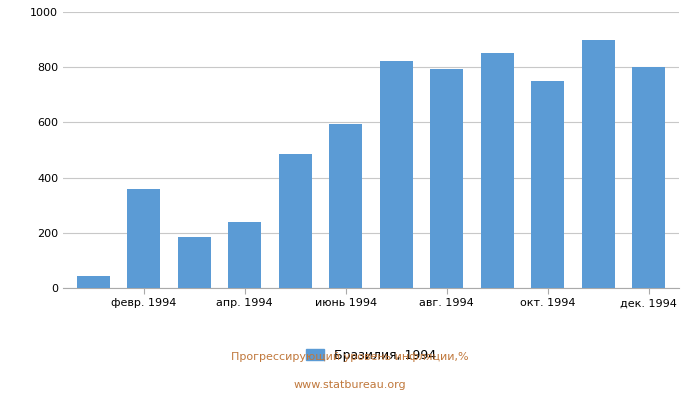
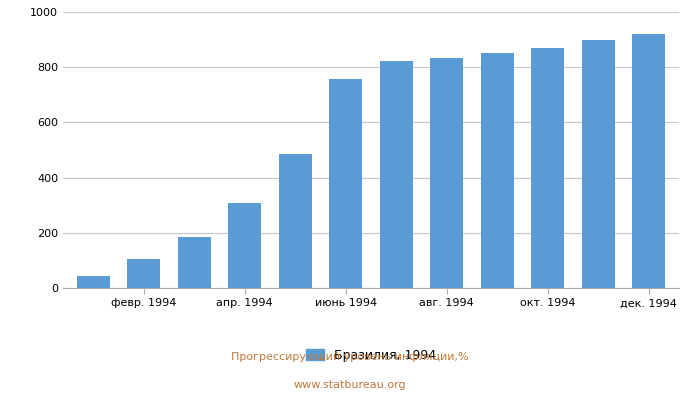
февр. 1994: 360 -> 105
апр. 1994: 240 -> 308
июнь 1994: 595 -> 758
авг. 1994: 795 -> 835
окт. 1994: 750 -> 868
дек. 1994: 800 -> 920
